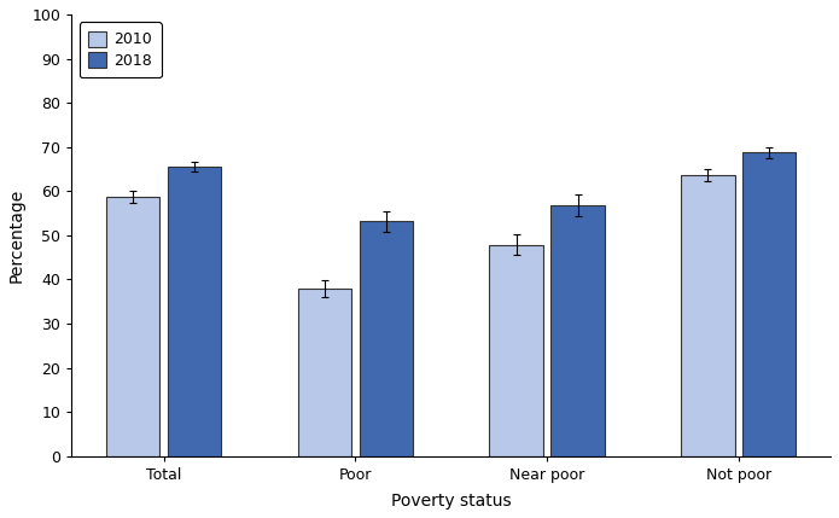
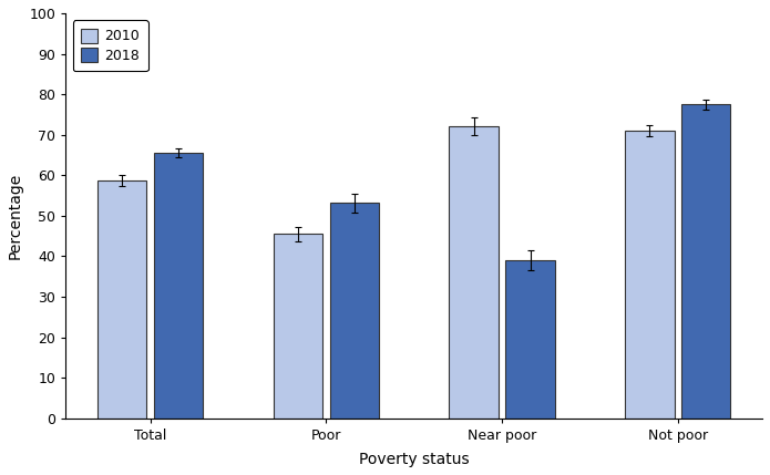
2010/Poor: 37.9 -> 45.5
2010/Near poor: 47.9 -> 72.0
2018/Near poor: 56.7 -> 39.0
2010/Not poor: 63.6 -> 71.0
2018/Not poor: 68.7 -> 77.5
